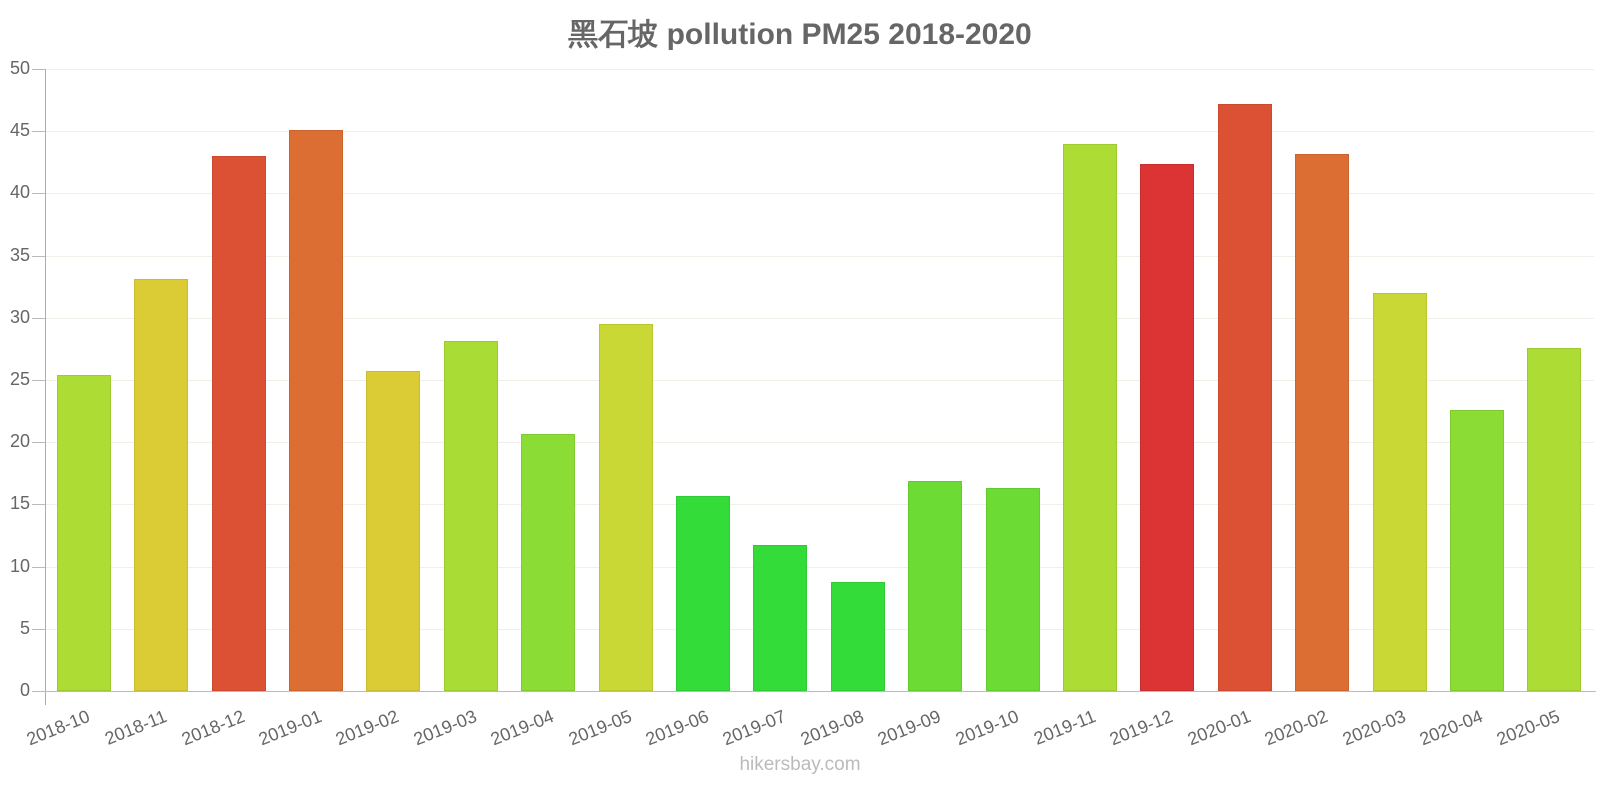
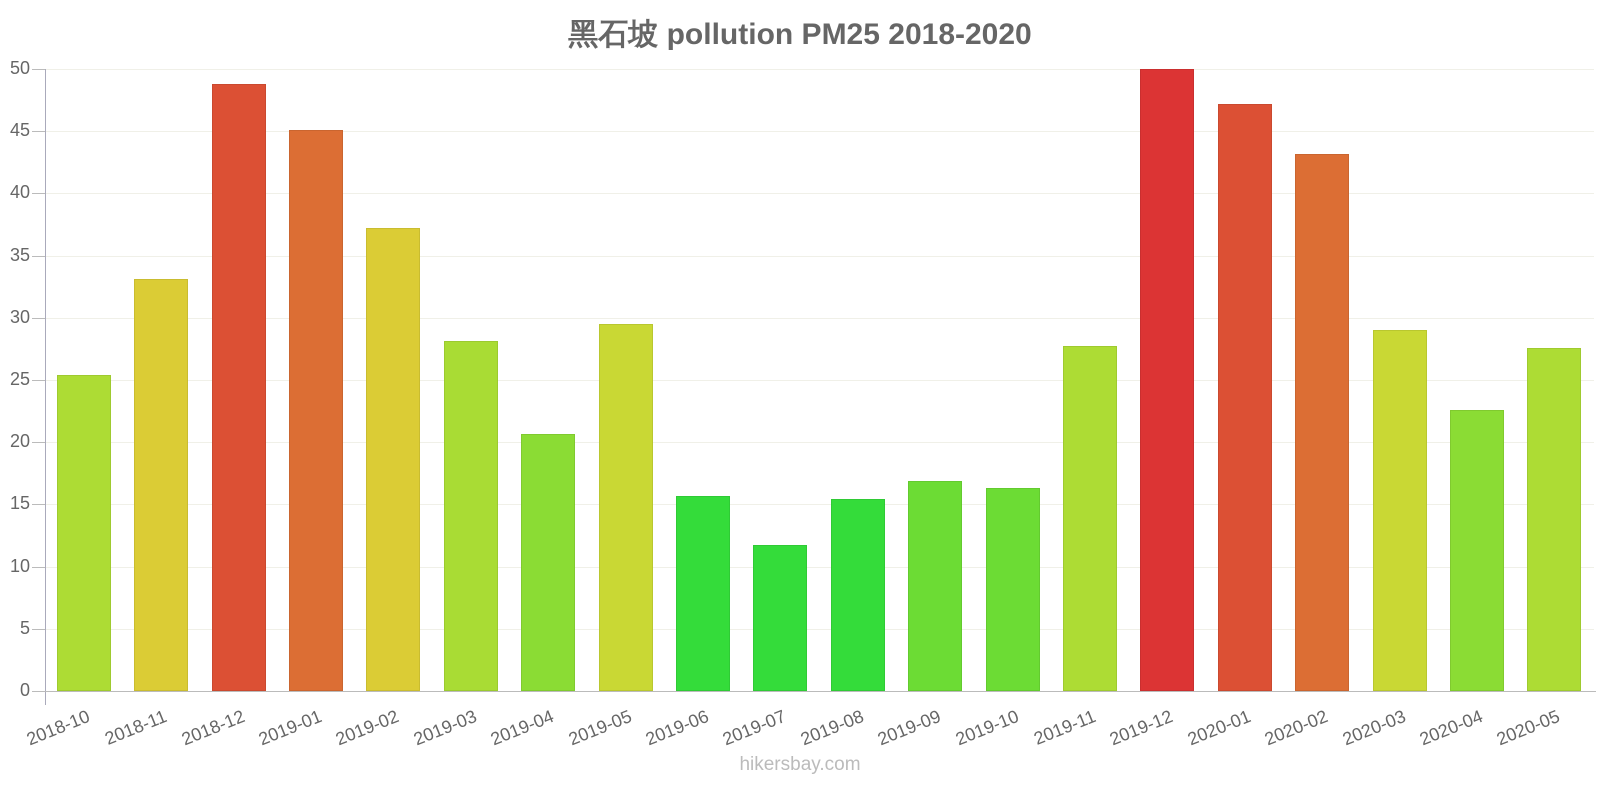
2018-12: 43.0 -> 48.8
2019-02: 25.7 -> 37.2
2019-08: 8.8 -> 15.4
2019-11: 44.0 -> 27.7
2019-12: 42.4 -> 50.0
2020-03: 32.0 -> 29.0
